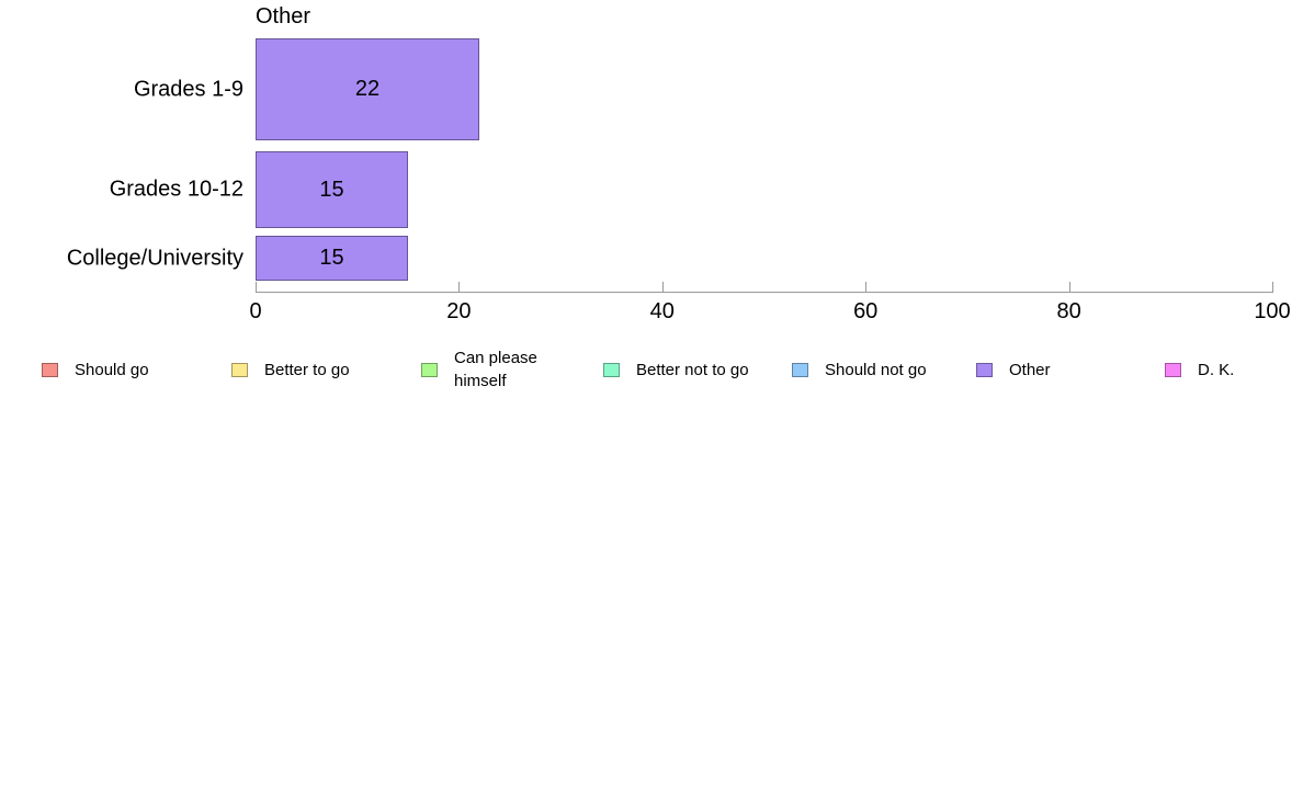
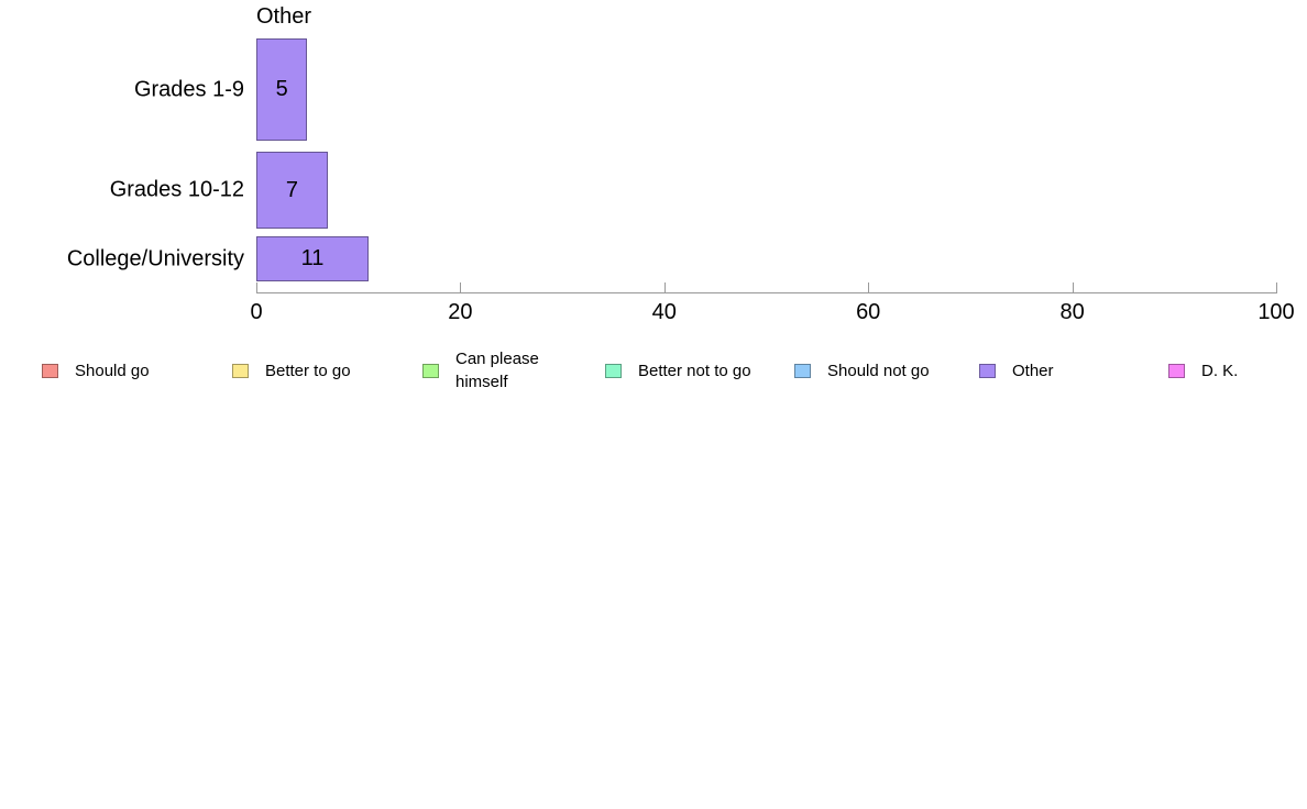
Grades 1-9: 22 -> 5
Grades 10-12: 15 -> 7
College/University: 15 -> 11
